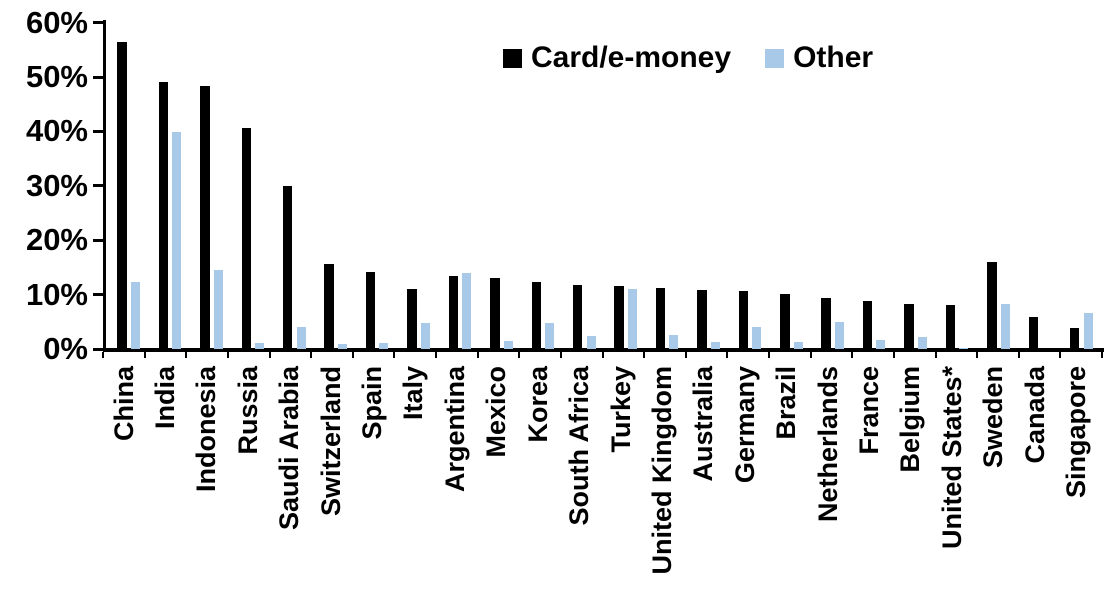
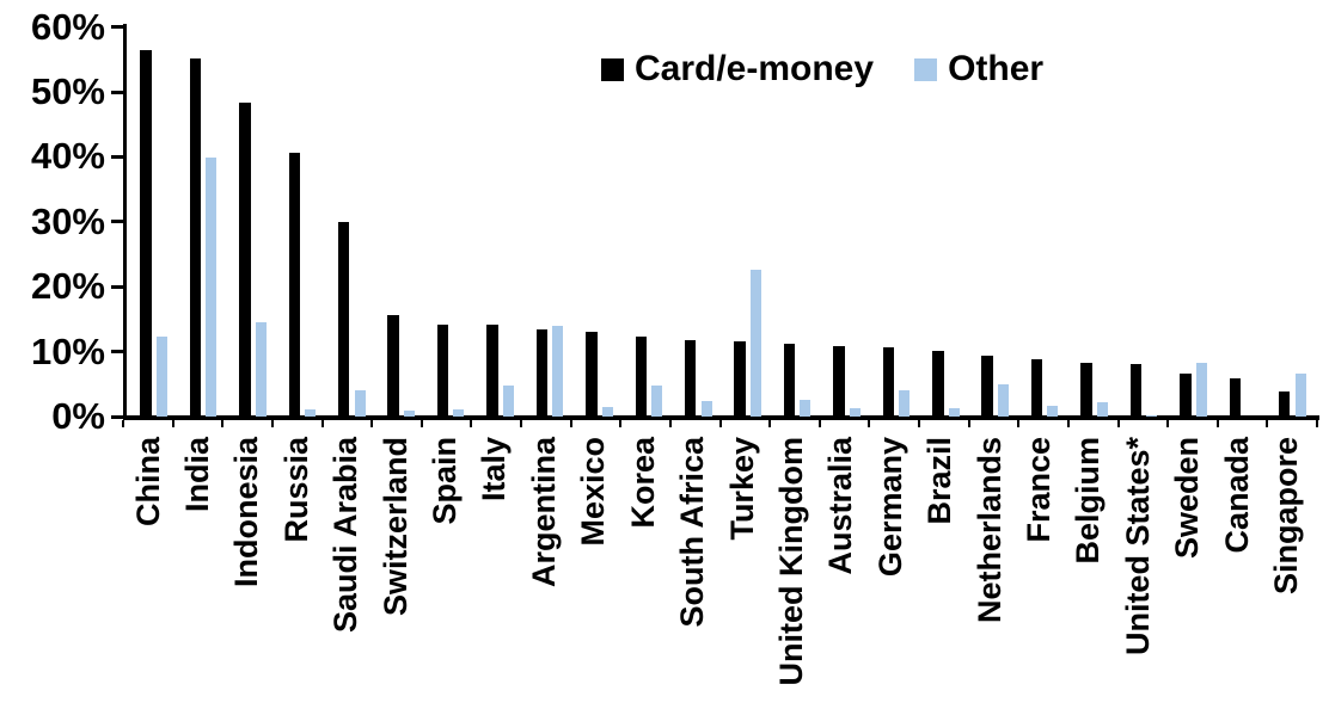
Card/e-money/India: 49% -> 55%
Card/e-money/Italy: 11% -> 14%
Other/Turkey: 11% -> 23%
Card/e-money/Sweden: 16% -> 7%
